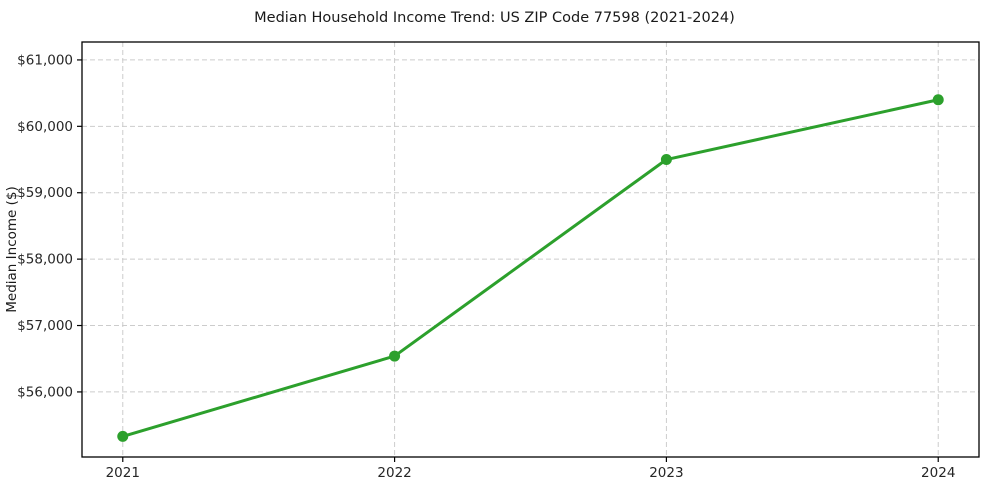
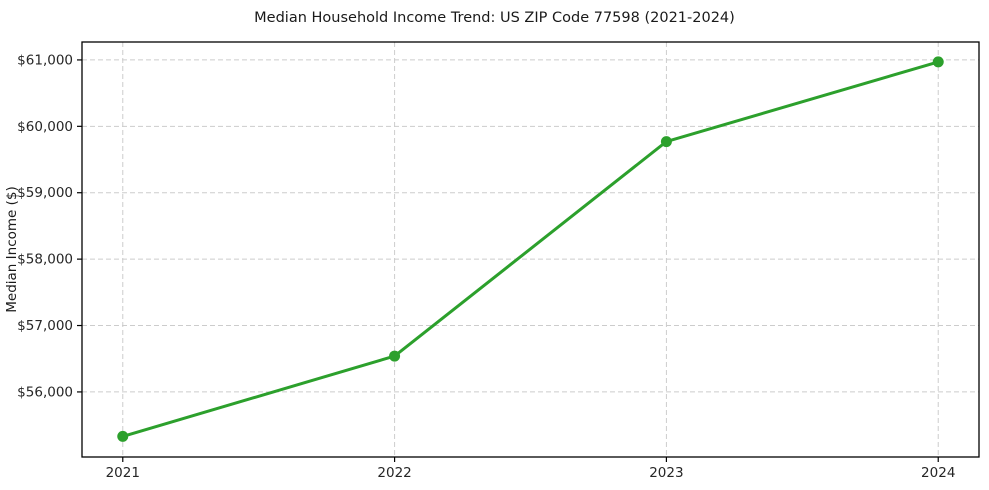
2023: $59500 -> $59800
2024: $60400 -> $61000
